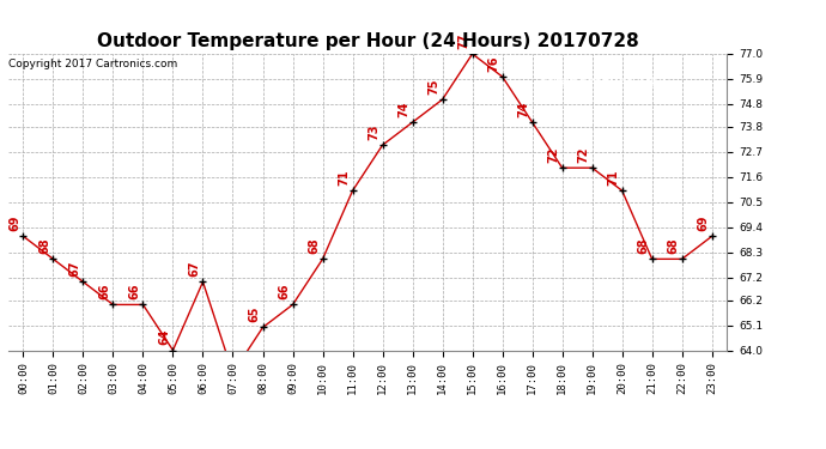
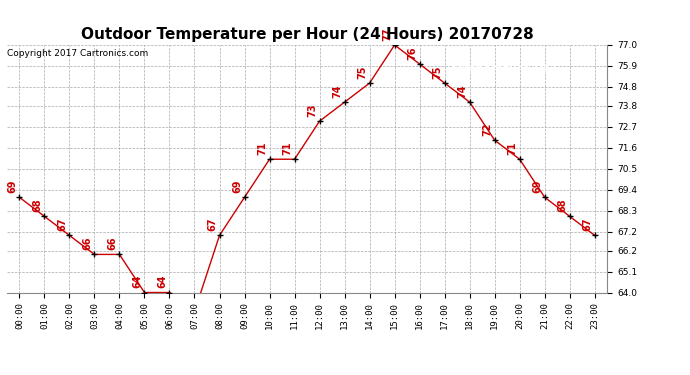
06:00: 67 -> 64
08:00: 65 -> 67
09:00: 66 -> 69
10:00: 68 -> 71
17:00: 74 -> 75
18:00: 72 -> 74
21:00: 68 -> 69
23:00: 69 -> 67
